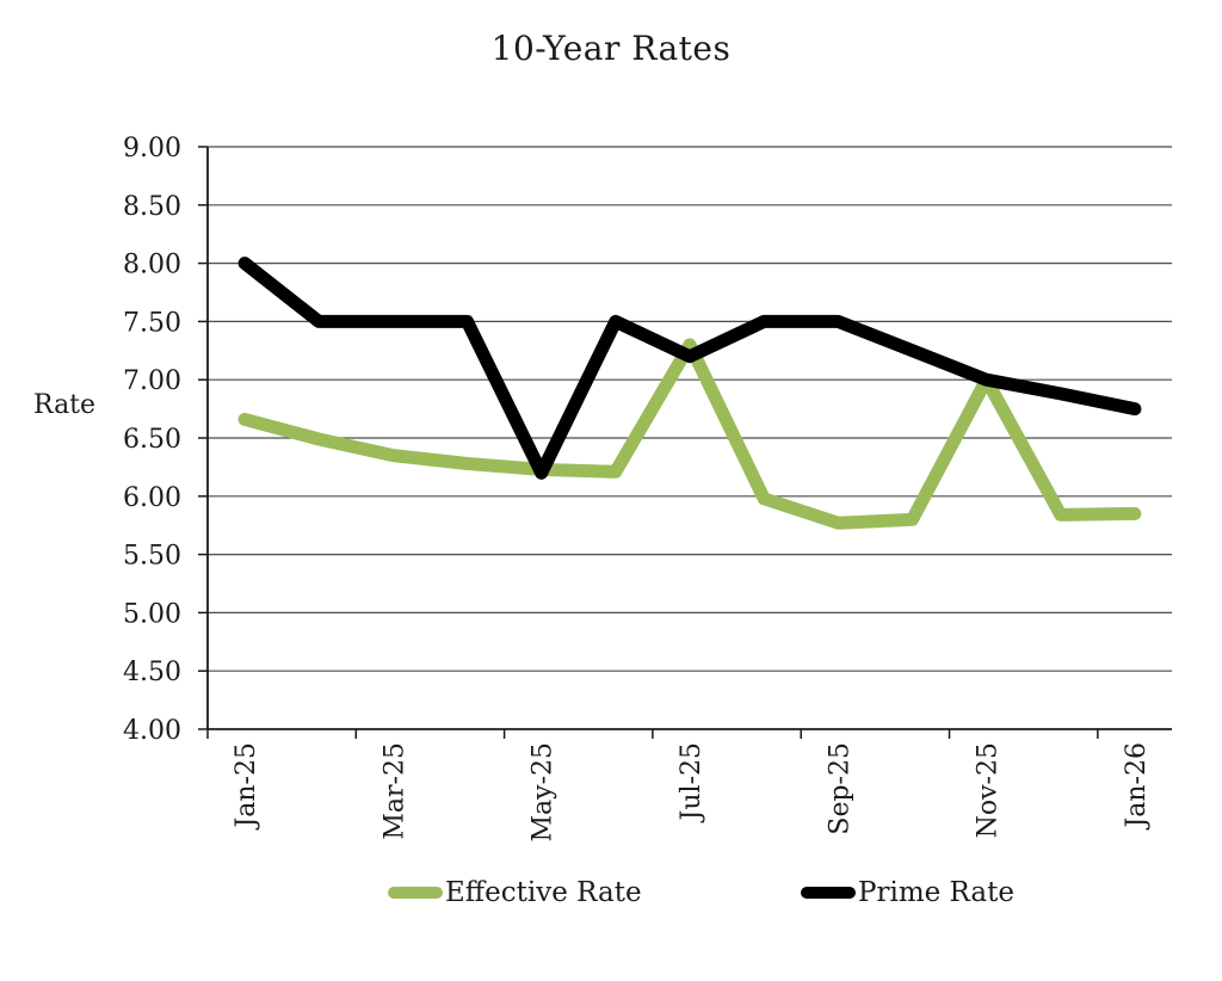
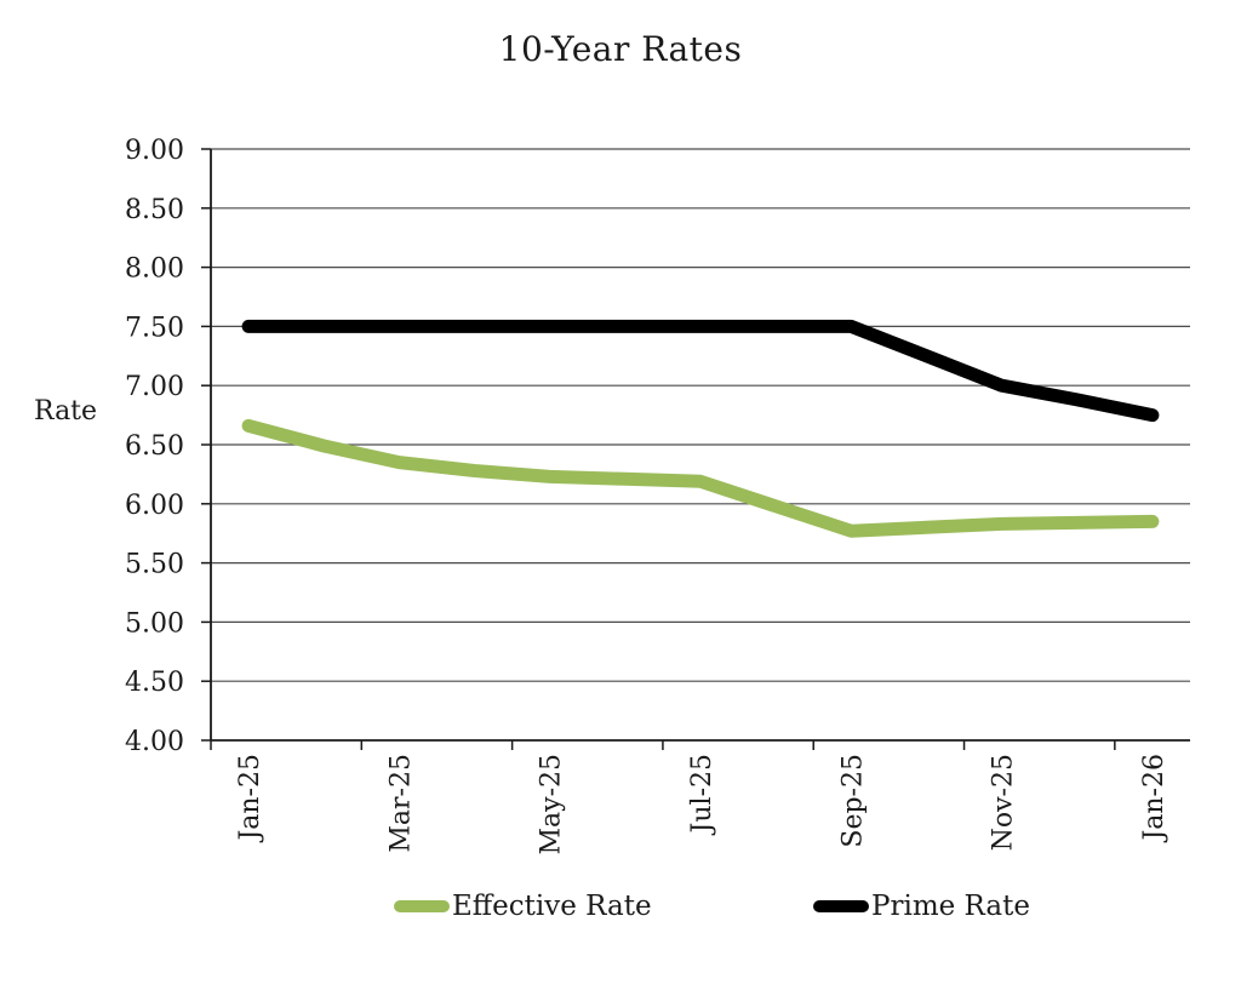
Prime Rate/Jan-25: 8.0 -> 7.5
Prime Rate/May-25: 6.2 -> 7.5
Effective Rate/Jul-25: 7.3 -> 6.2
Prime Rate/Jul-25: 7.2 -> 7.5
Effective Rate/Nov-25: 7.0 -> 5.8
